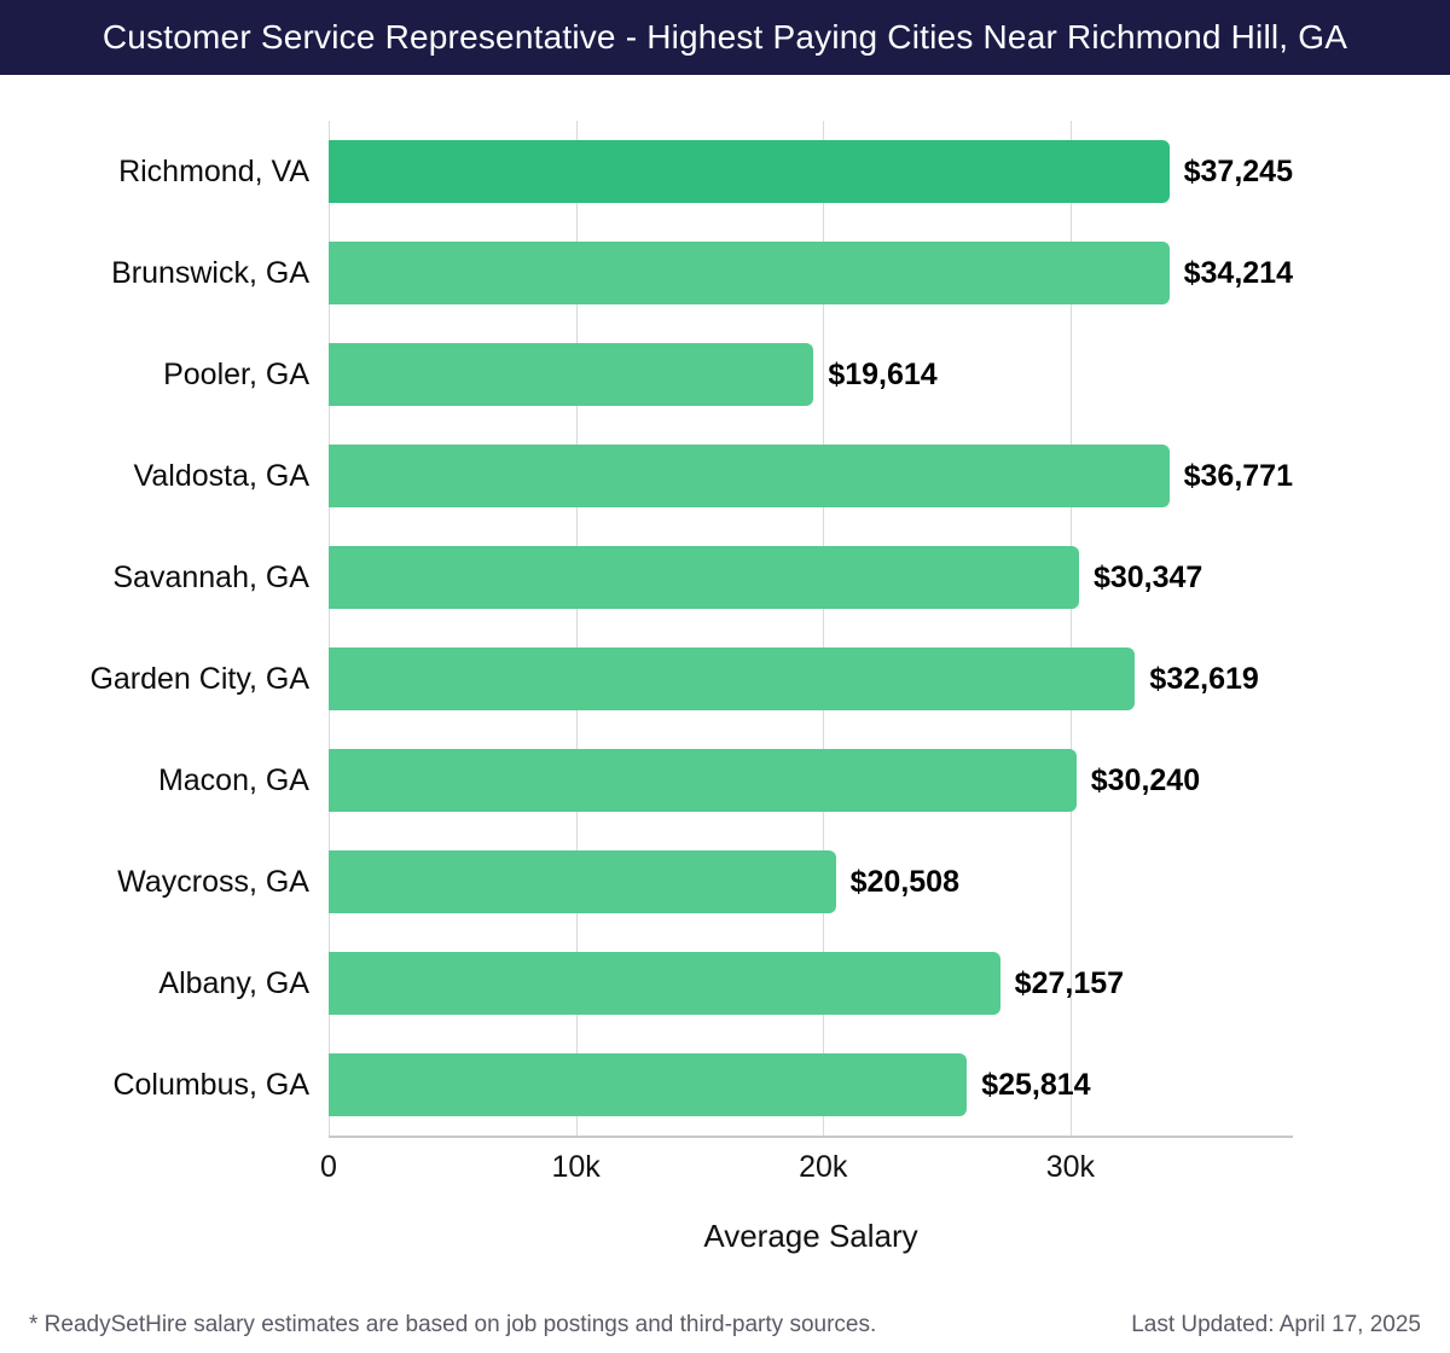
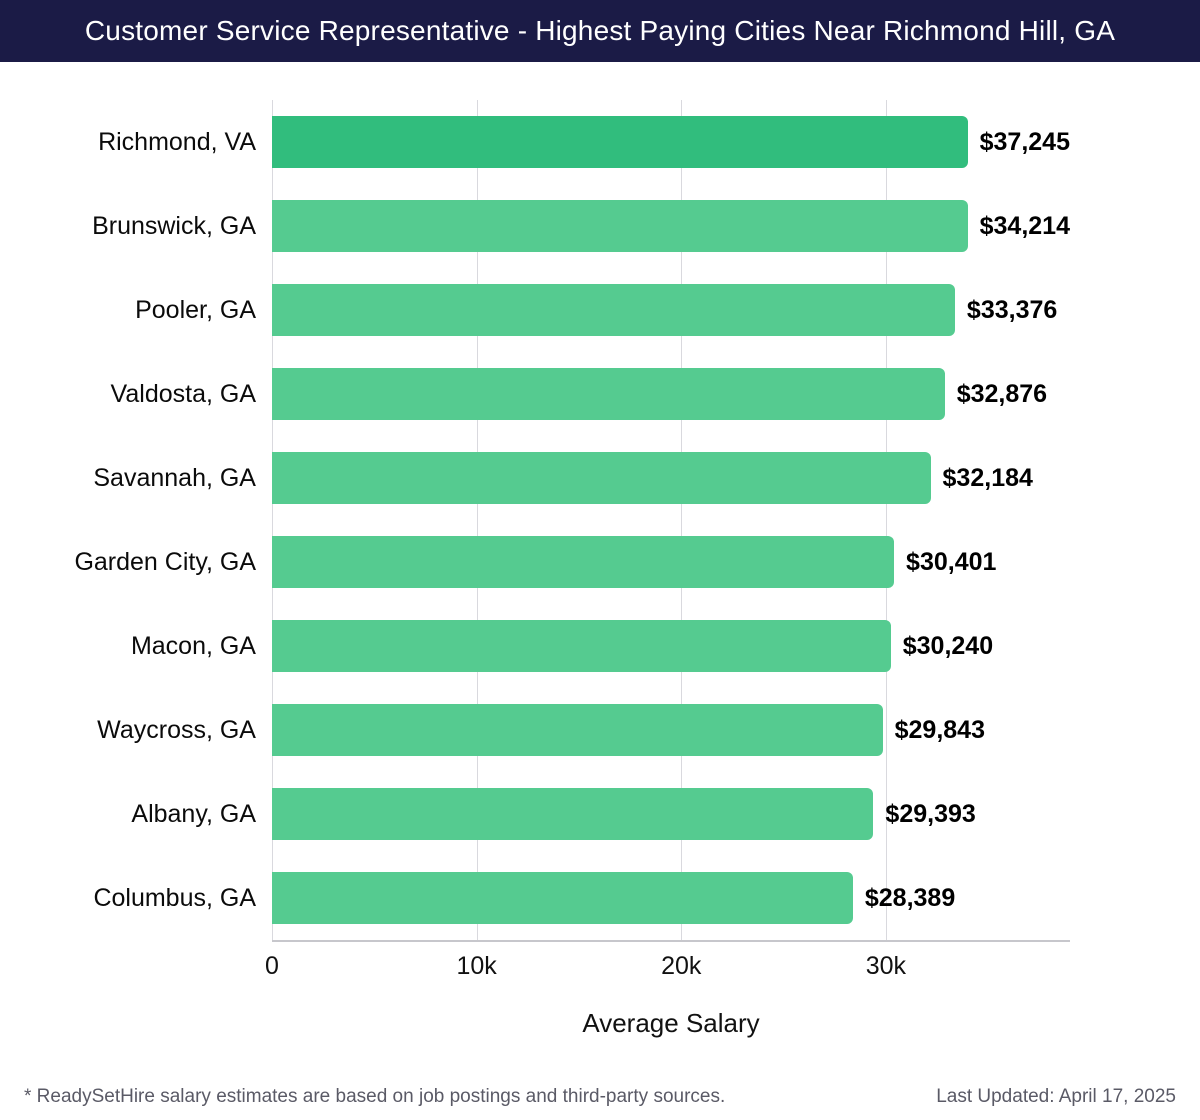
Pooler, GA: $19,614 -> $33,376
Valdosta, GA: $36,771 -> $32,876
Savannah, GA: $30,347 -> $32,184
Garden City, GA: $32,619 -> $30,401
Waycross, GA: $20,508 -> $29,843
Albany, GA: $27,157 -> $29,393
Columbus, GA: $25,814 -> $28,389
